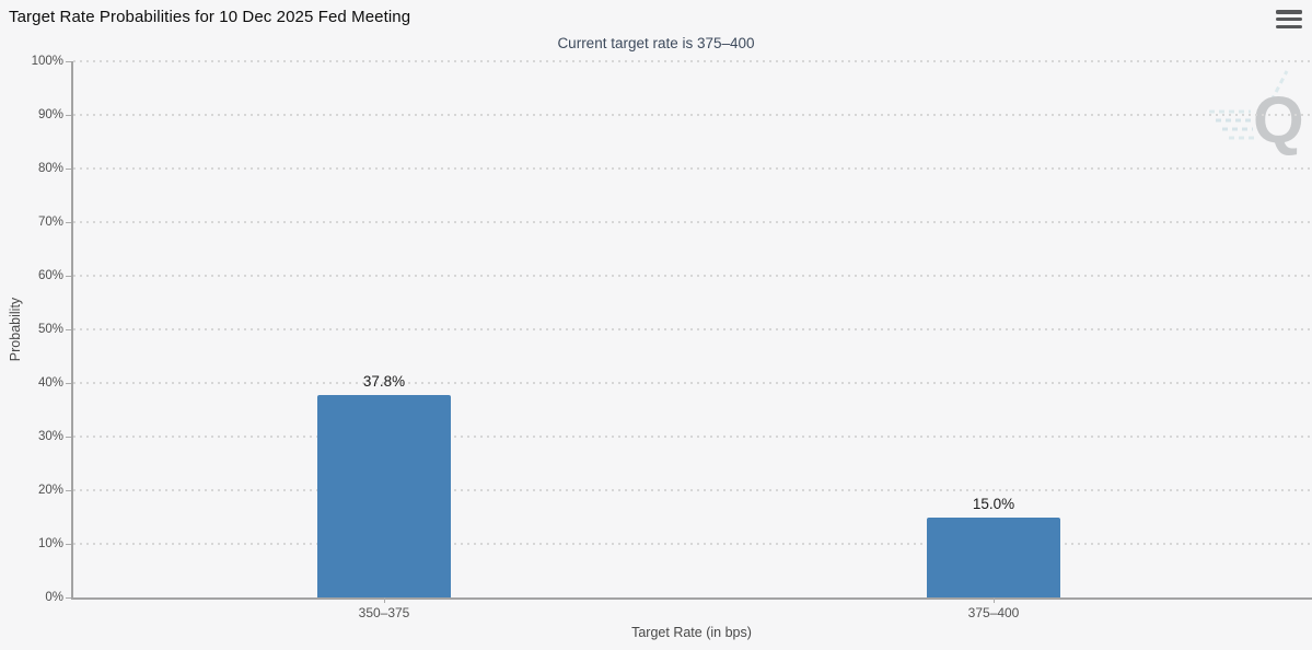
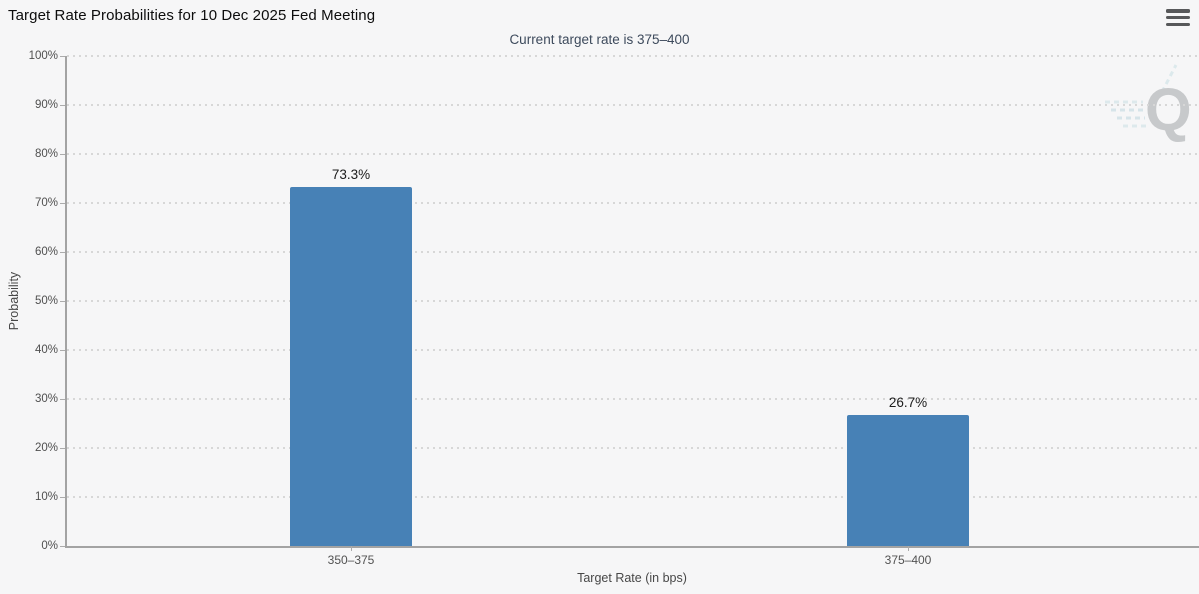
350–375: 37.8% -> 73.3%
375–400: 15.0% -> 26.7%
